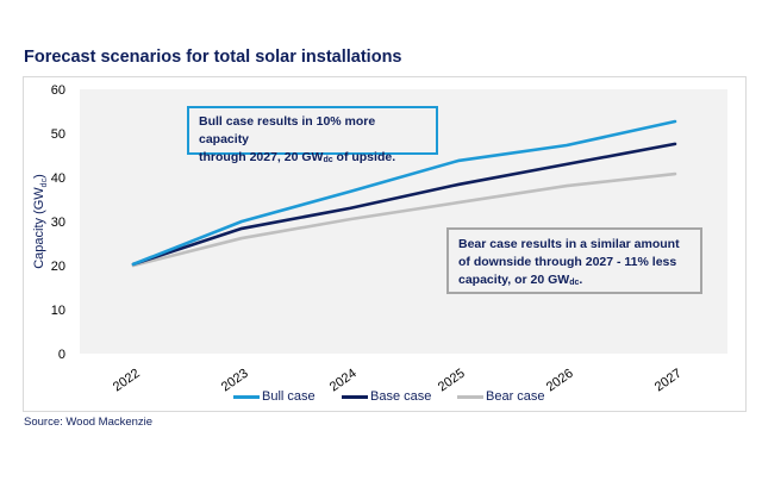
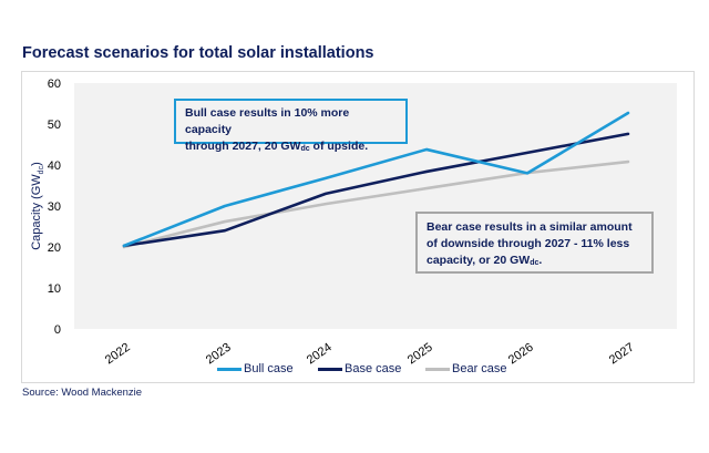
Base case/2023: 28 -> 24
Bull case/2026: 47 -> 38
